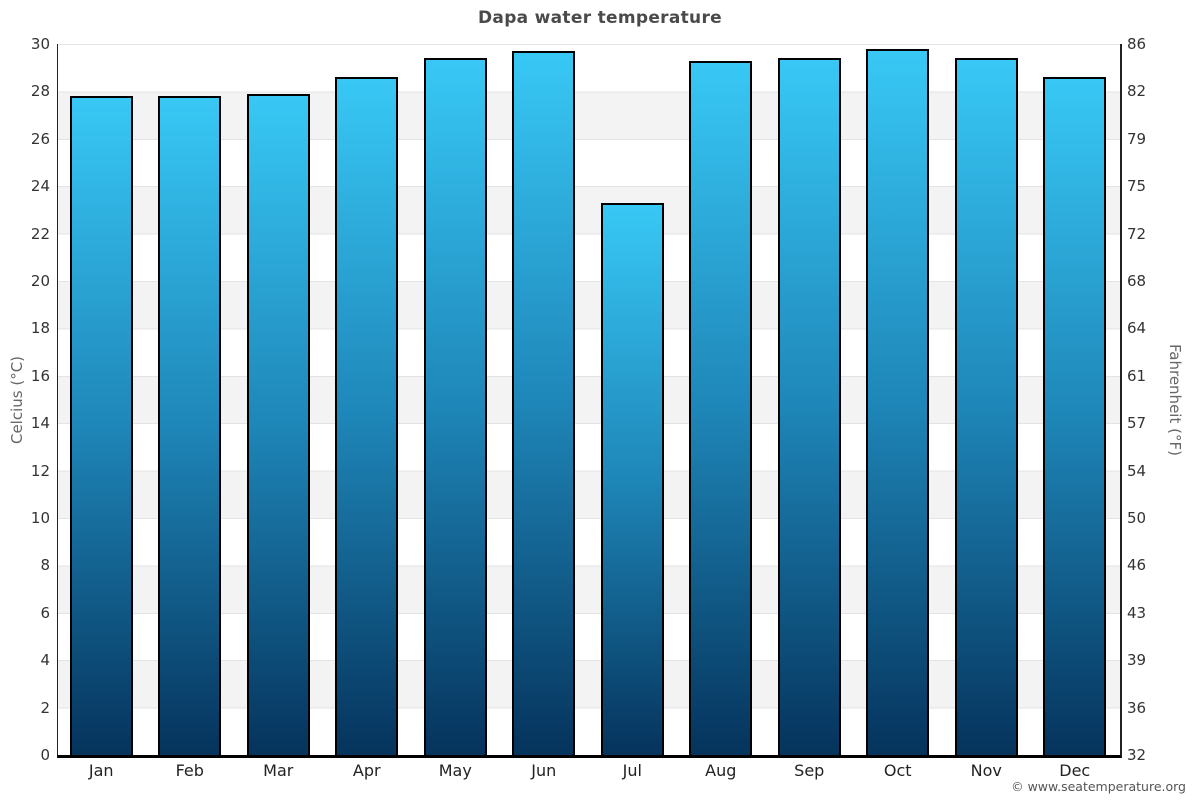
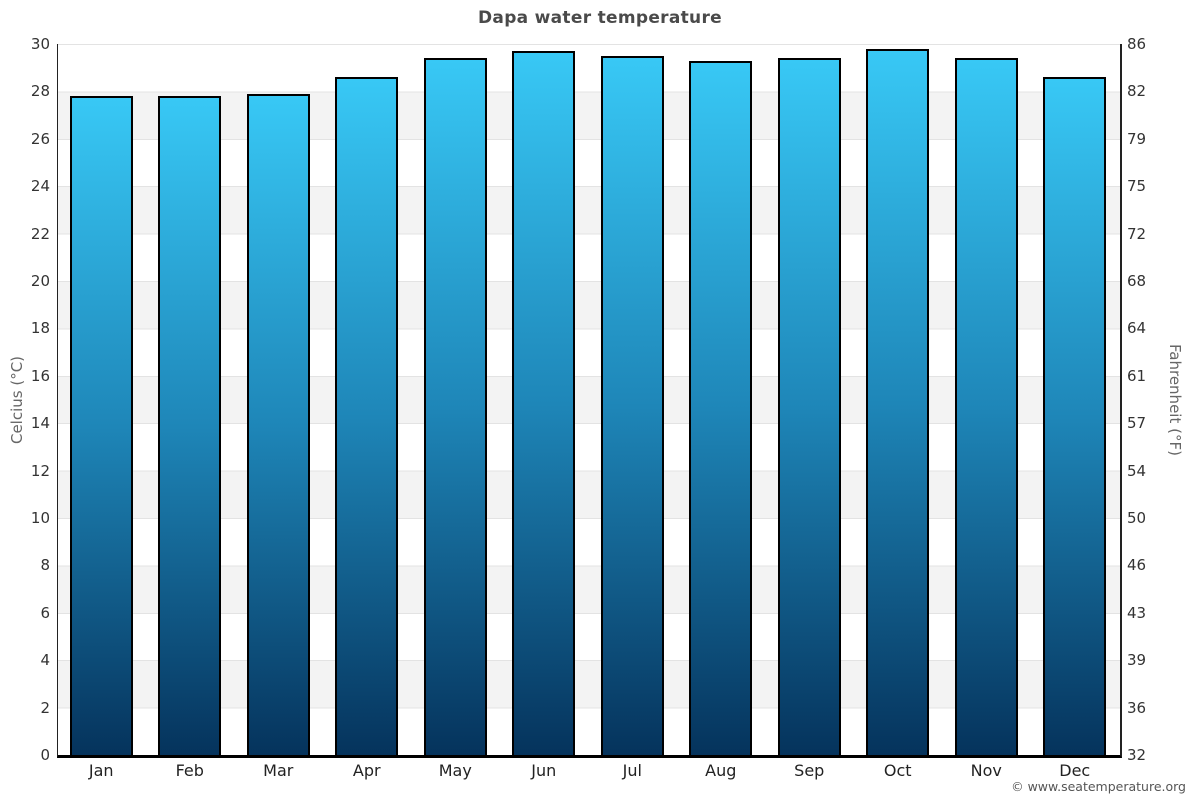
Jul: 23.3 -> 29.5
